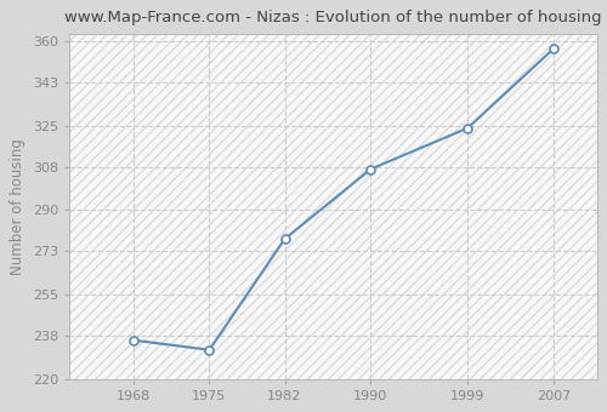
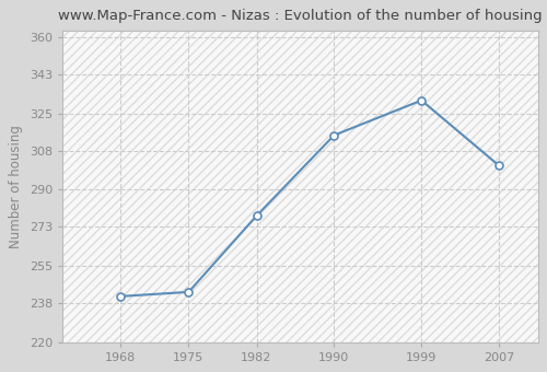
1968: 236 -> 241
1975: 232 -> 243
1990: 307 -> 315
1999: 324 -> 331
2007: 357 -> 301
